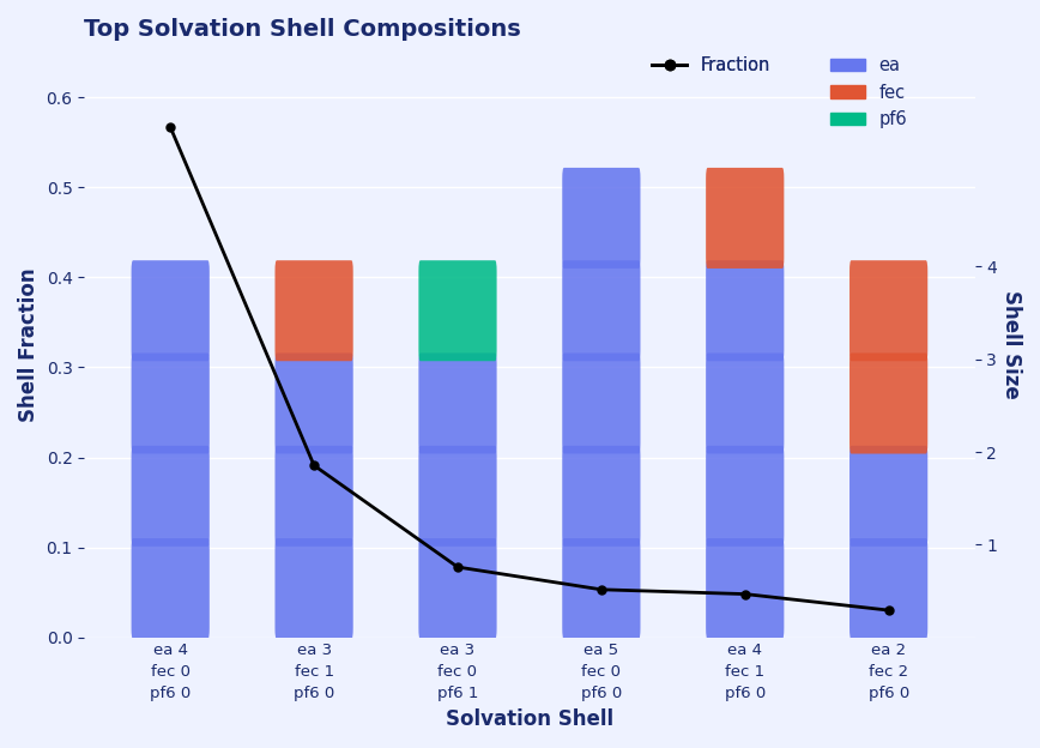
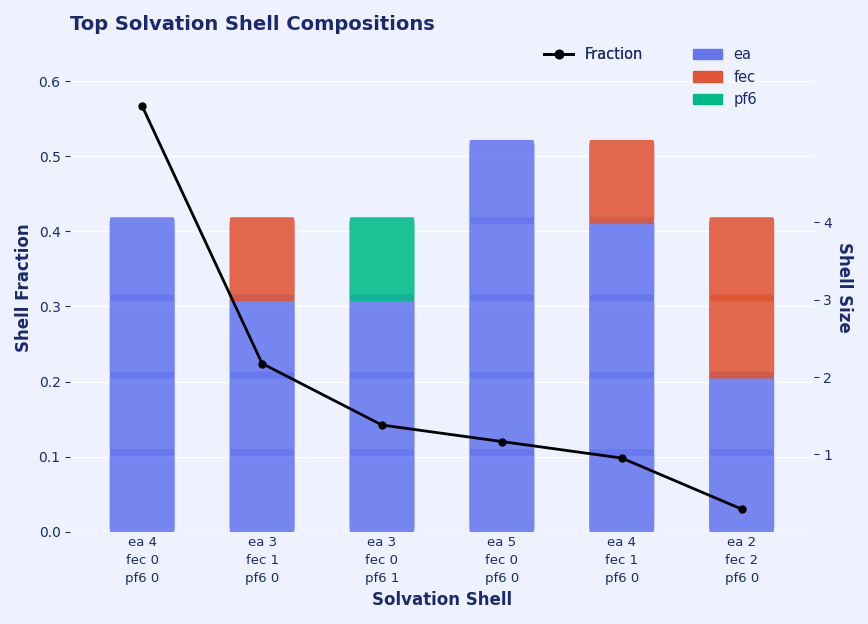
ea 3 fec 1 pf6 0: 0.191 -> 0.224
ea 3 fec 0 pf6 1: 0.078 -> 0.142
ea 5 fec 0 pf6 0: 0.053 -> 0.120
ea 4 fec 1 pf6 0: 0.048 -> 0.098
